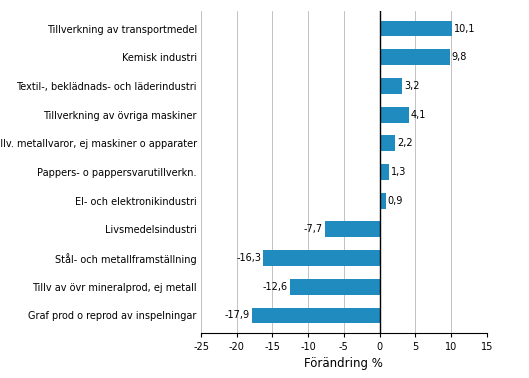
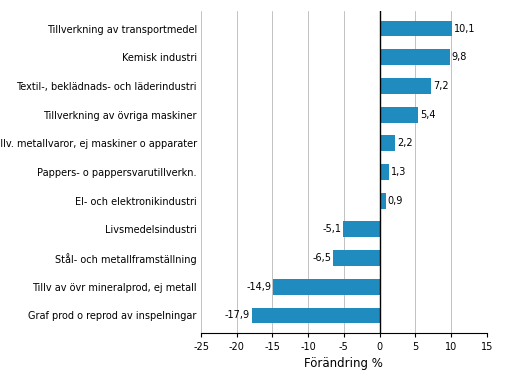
Textil-, beklädnads- och läderindustri: 3,2 -> 7,2
Tillverkning av övriga maskiner: 4,1 -> 5,4
Livsmedelsindustri: -7,7 -> -5,1
Stål- och metallframställning: -16,3 -> -6,5
Tillv av övr mineralprod, ej metall: -12,6 -> -14,9
